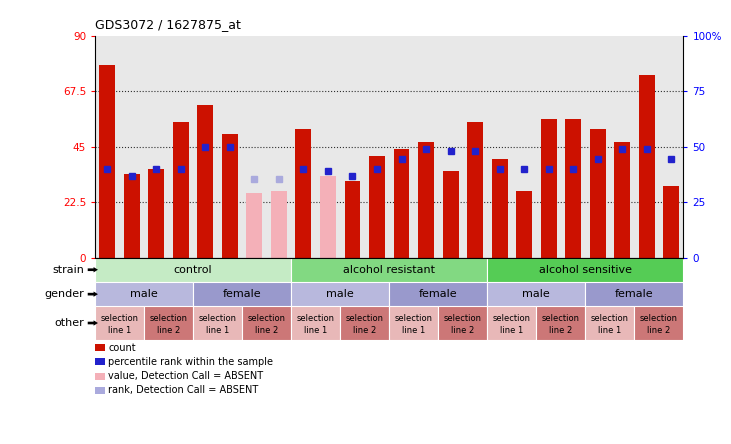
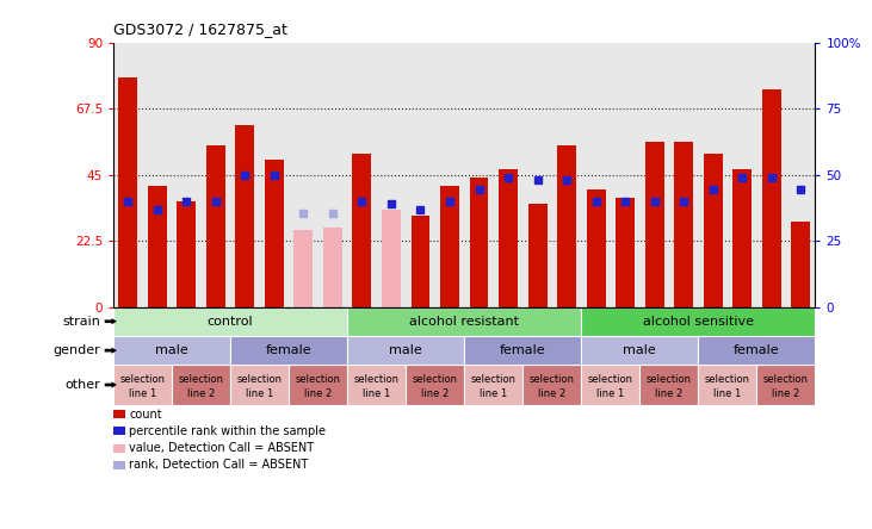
GSM183816: 34 -> 41
GSM183858: 27 -> 37
